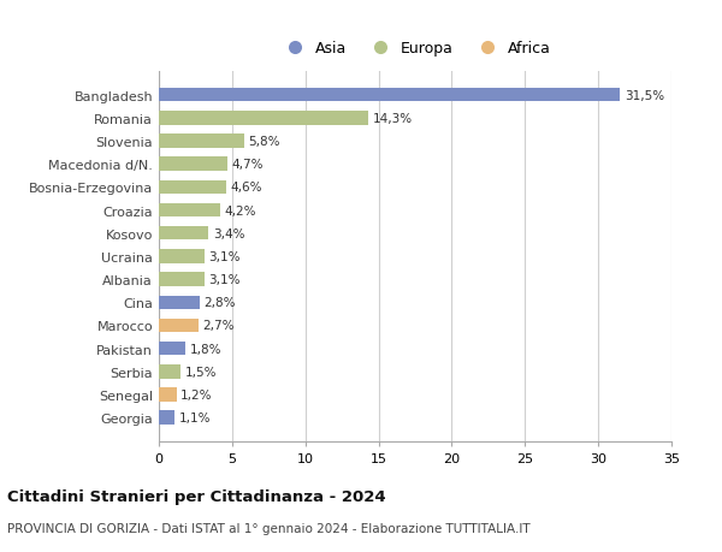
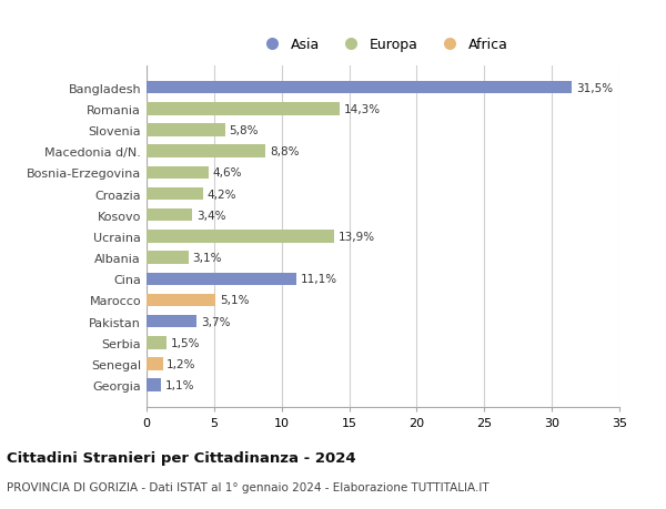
Macedonia d/N.: 4,7% -> 8,8%
Ucraina: 3,1% -> 13,9%
Cina: 2,8% -> 11,1%
Marocco: 2,7% -> 5,1%
Pakistan: 1,8% -> 3,7%
